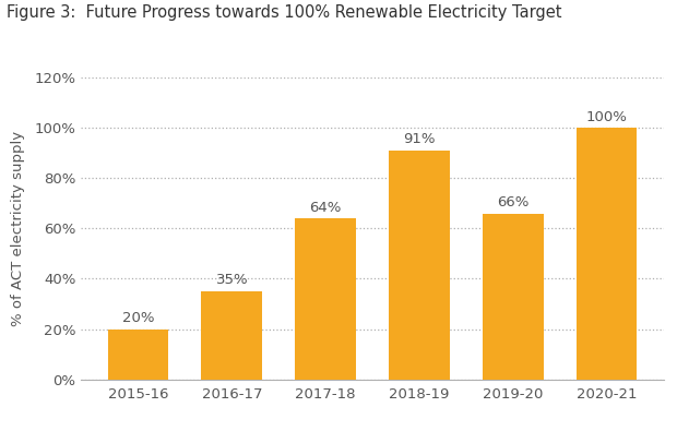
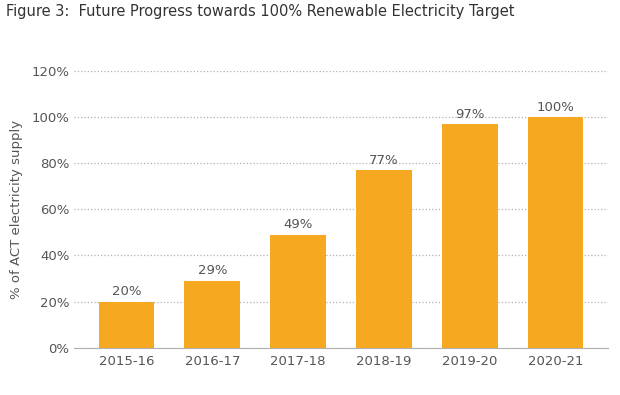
2016-17: 35% -> 29%
2017-18: 64% -> 49%
2018-19: 91% -> 77%
2019-20: 66% -> 97%
